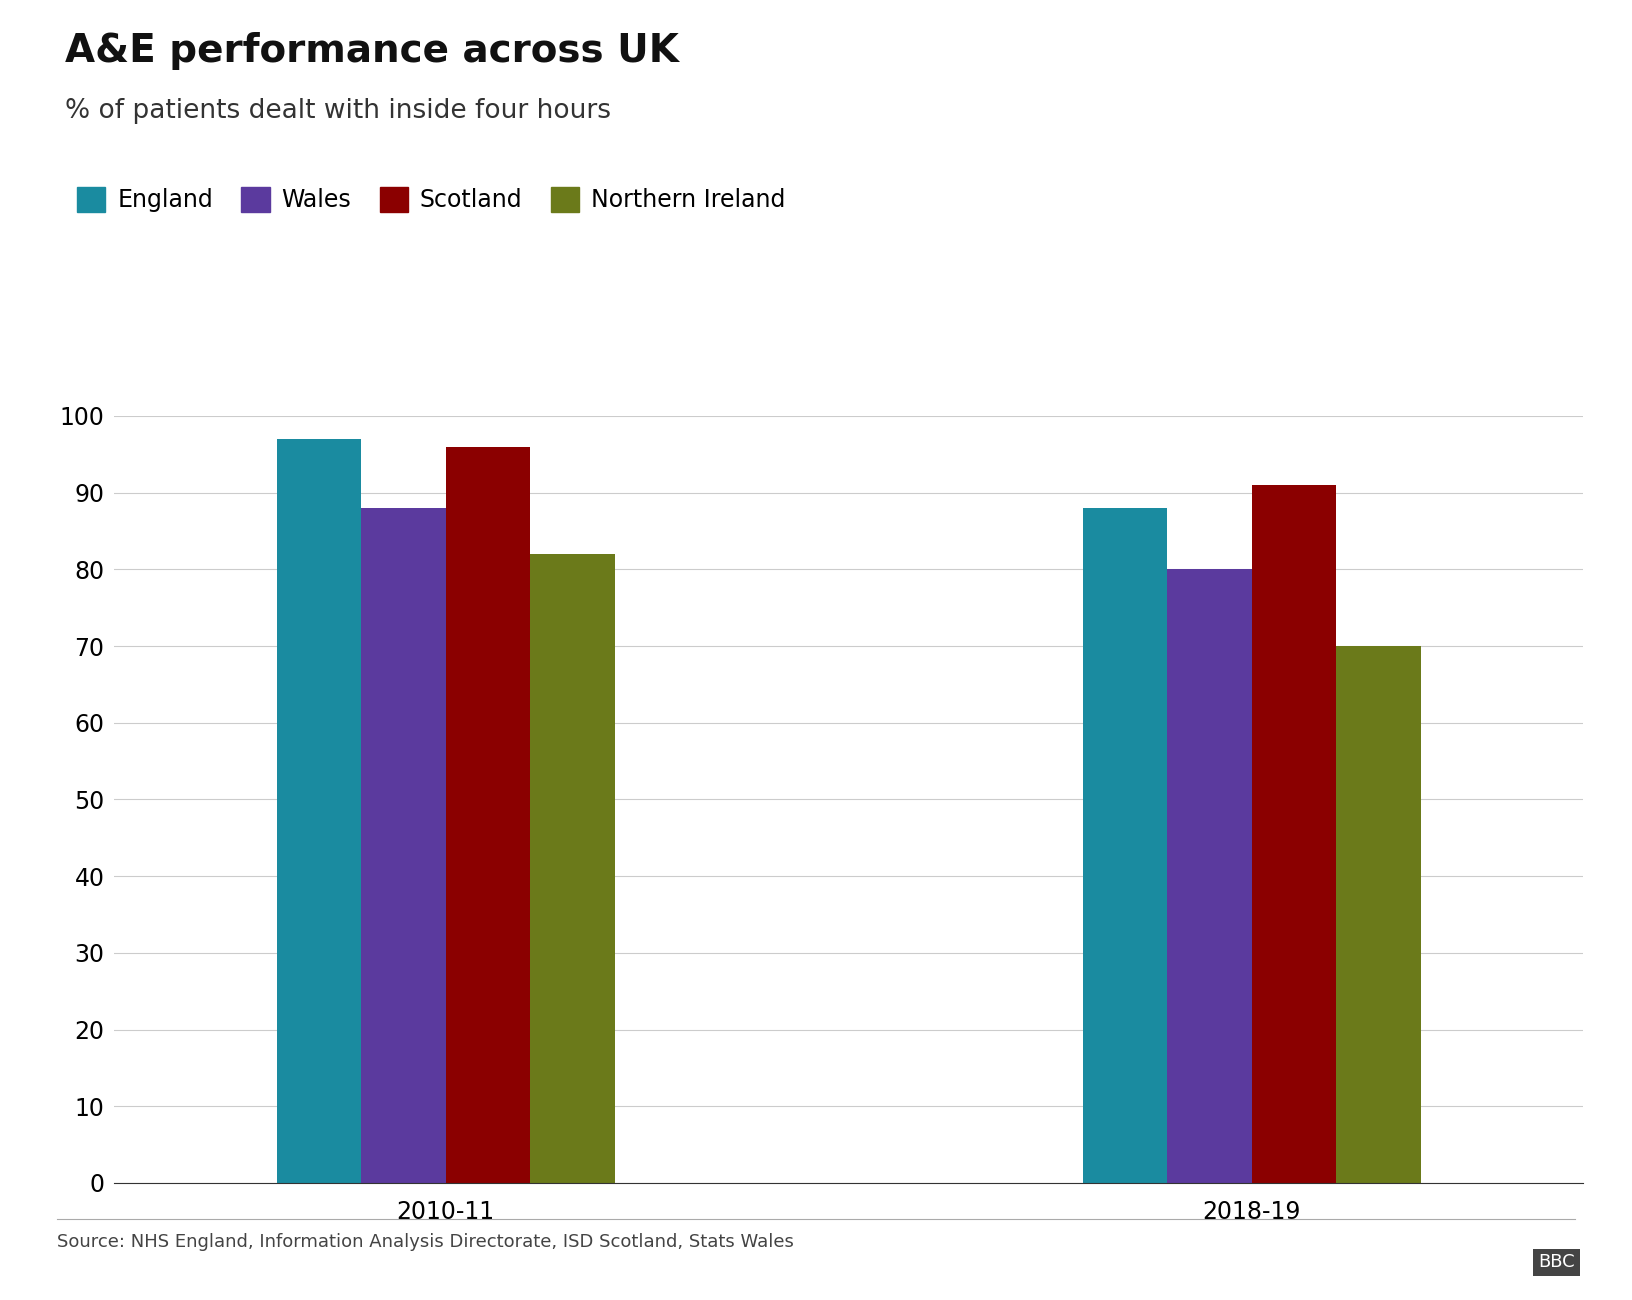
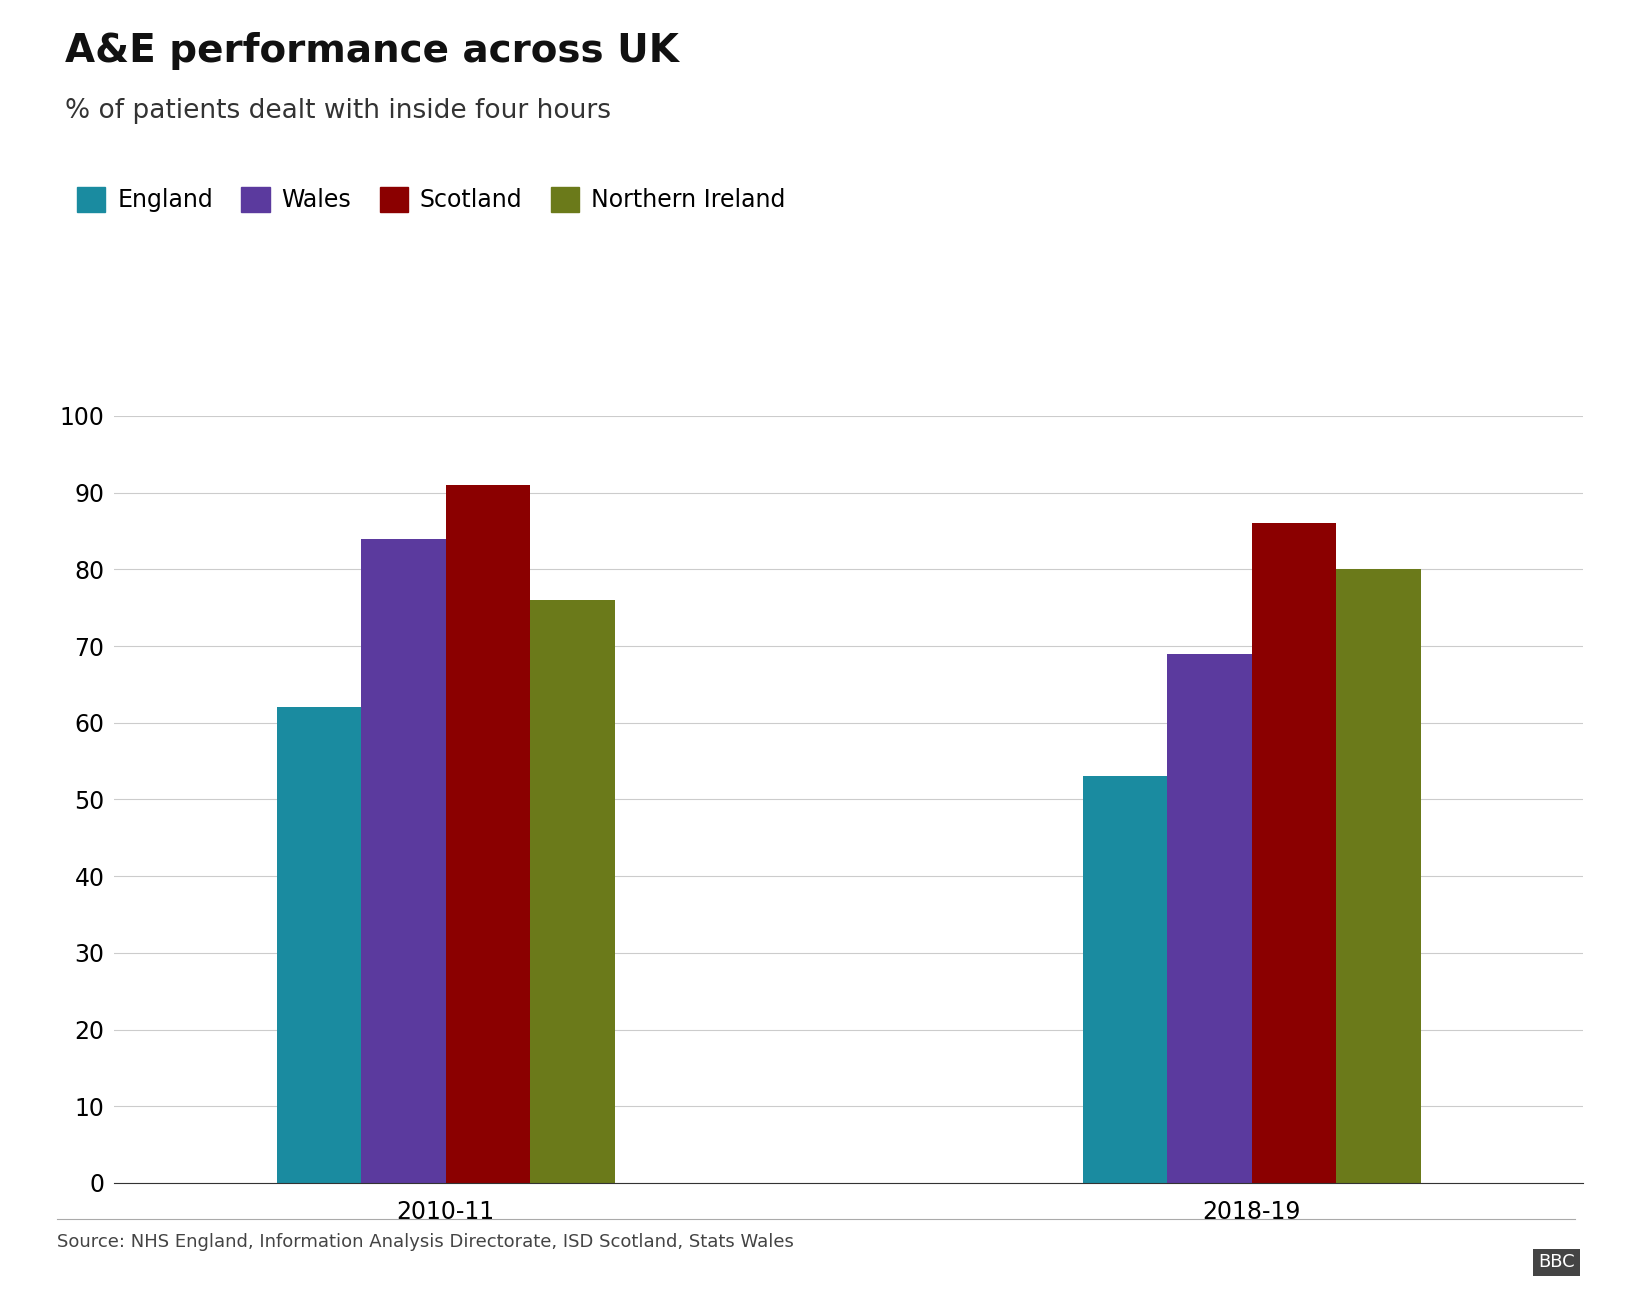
England/2010-11: 97 -> 62
Wales/2010-11: 88 -> 84
Scotland/2010-11: 96 -> 91
Northern Ireland/2010-11: 82 -> 76
England/2018-19: 88 -> 53
Wales/2018-19: 80 -> 69
Scotland/2018-19: 91 -> 86
Northern Ireland/2018-19: 70 -> 80
